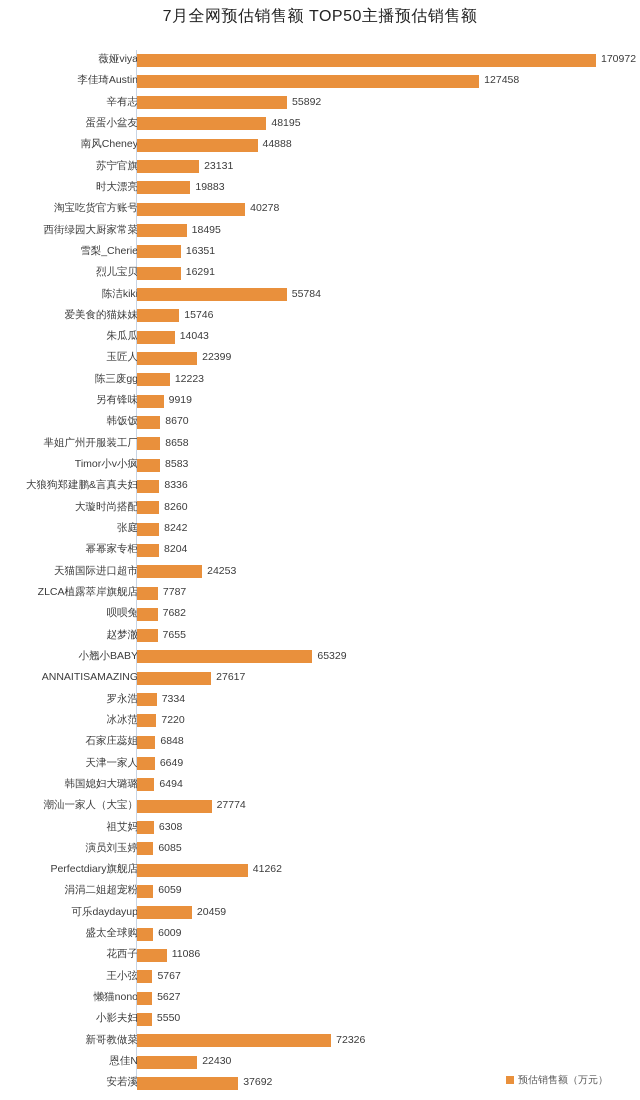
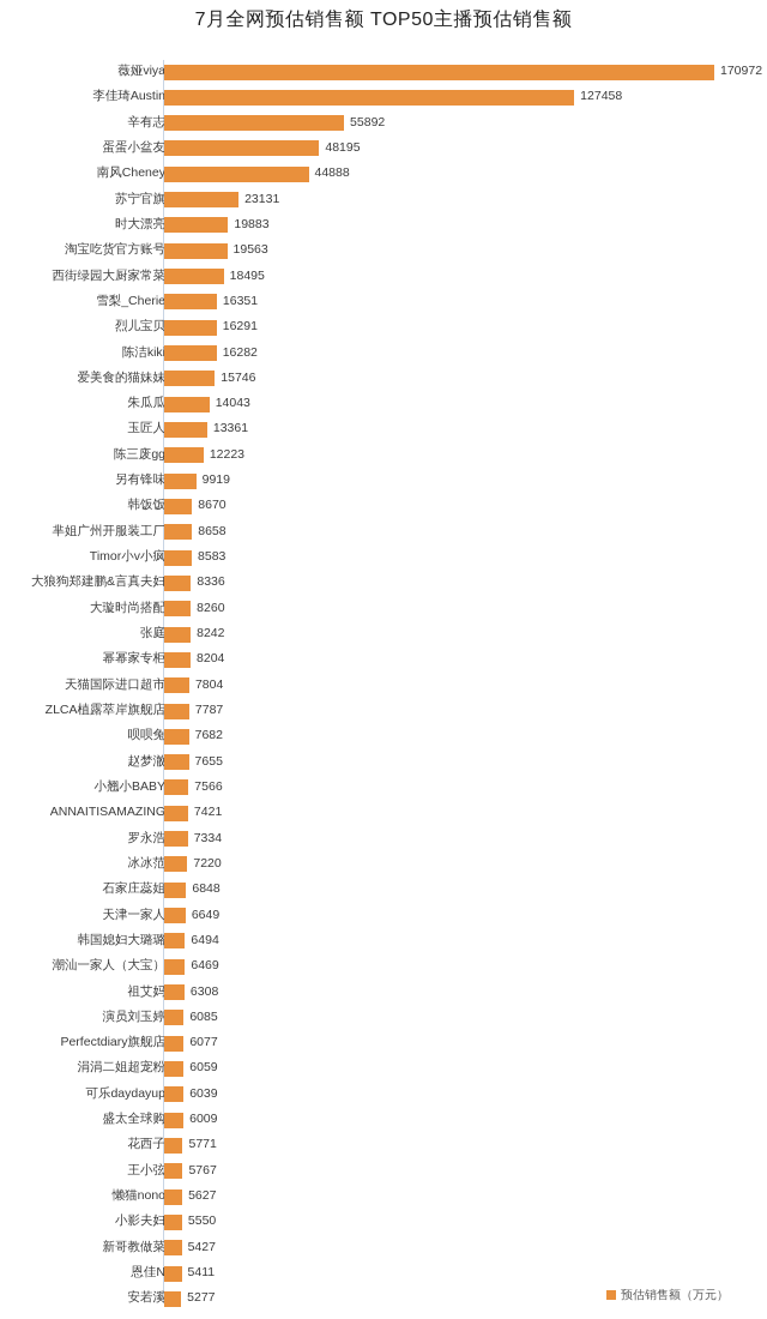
淘宝吃货官方账号: 40278 -> 19563
陈洁kiki: 55784 -> 16282
玉匠人: 22399 -> 13361
天猫国际进口超市: 24253 -> 7804
小翘小BABY: 65329 -> 7566
ANNAITISAMAZING: 27617 -> 7421
潮汕一家人（大宝）: 27774 -> 6469
Perfectdiary旗舰店: 41262 -> 6077
可乐daydayup: 20459 -> 6039
花西子: 11086 -> 5771
新哥教做菜: 72326 -> 5427
恩佳N: 22430 -> 5411
安若溪: 37692 -> 5277
